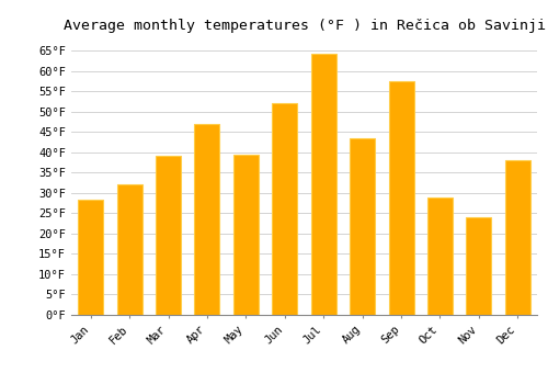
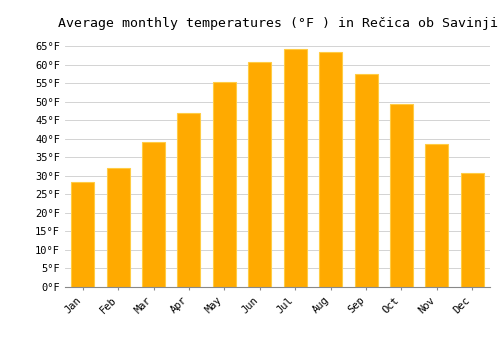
May: 39.5°F -> 55.2°F
Jun: 52.0°F -> 60.6°F
Aug: 43.5°F -> 63.5°F
Oct: 29.0°F -> 49.5°F
Nov: 24.0°F -> 38.5°F
Dec: 38.0°F -> 30.7°F
